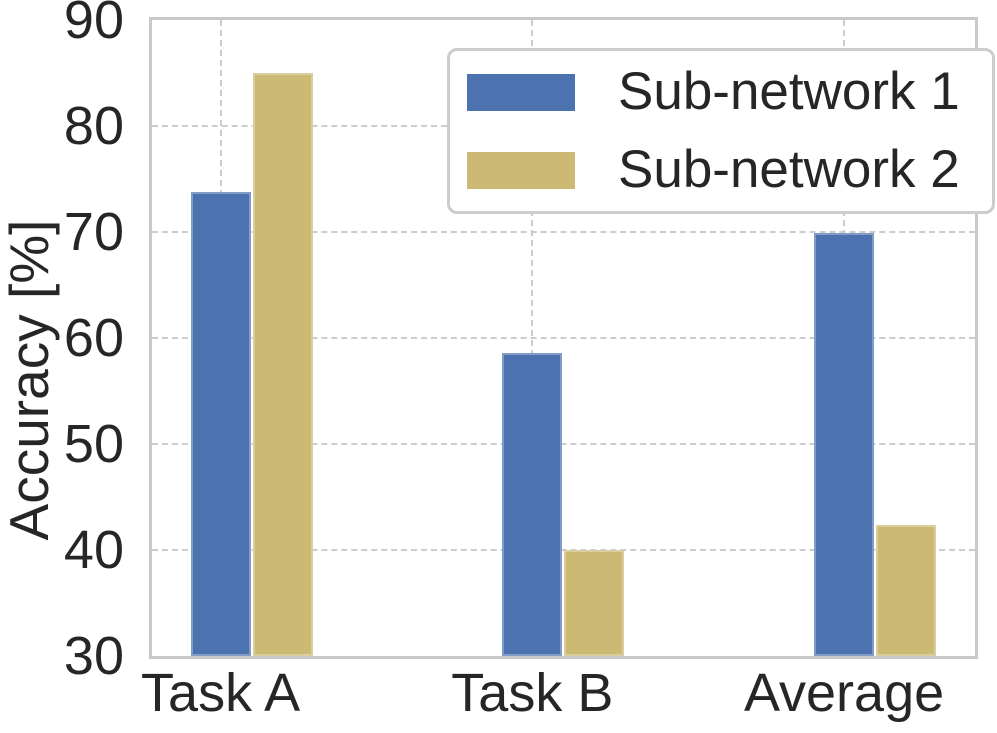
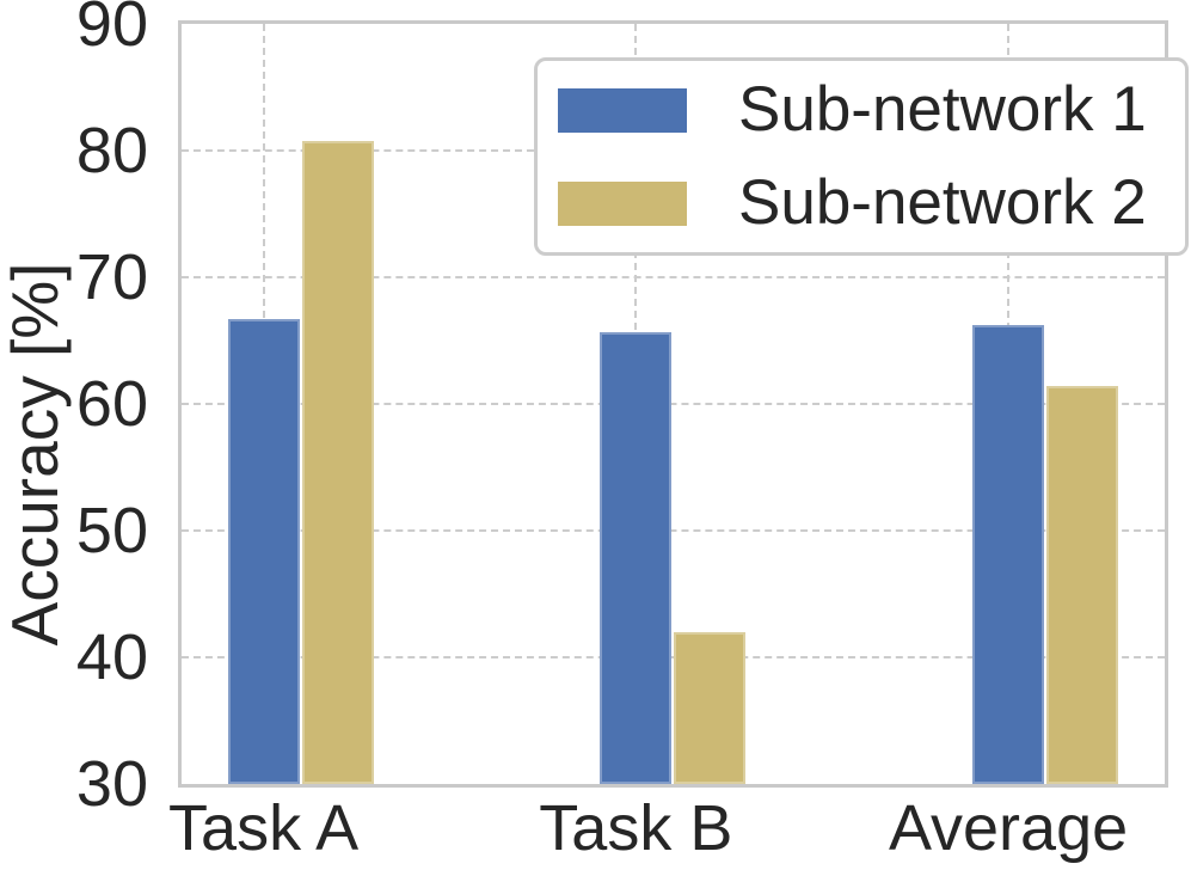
Sub-network 1/Task A: 73.8 -> 66.7
Sub-network 2/Task A: 85.0 -> 80.8
Sub-network 1/Task B: 58.6 -> 65.7
Sub-network 2/Task B: 40.0 -> 42.0
Sub-network 1/Average: 69.9 -> 66.2
Sub-network 2/Average: 42.4 -> 61.4
